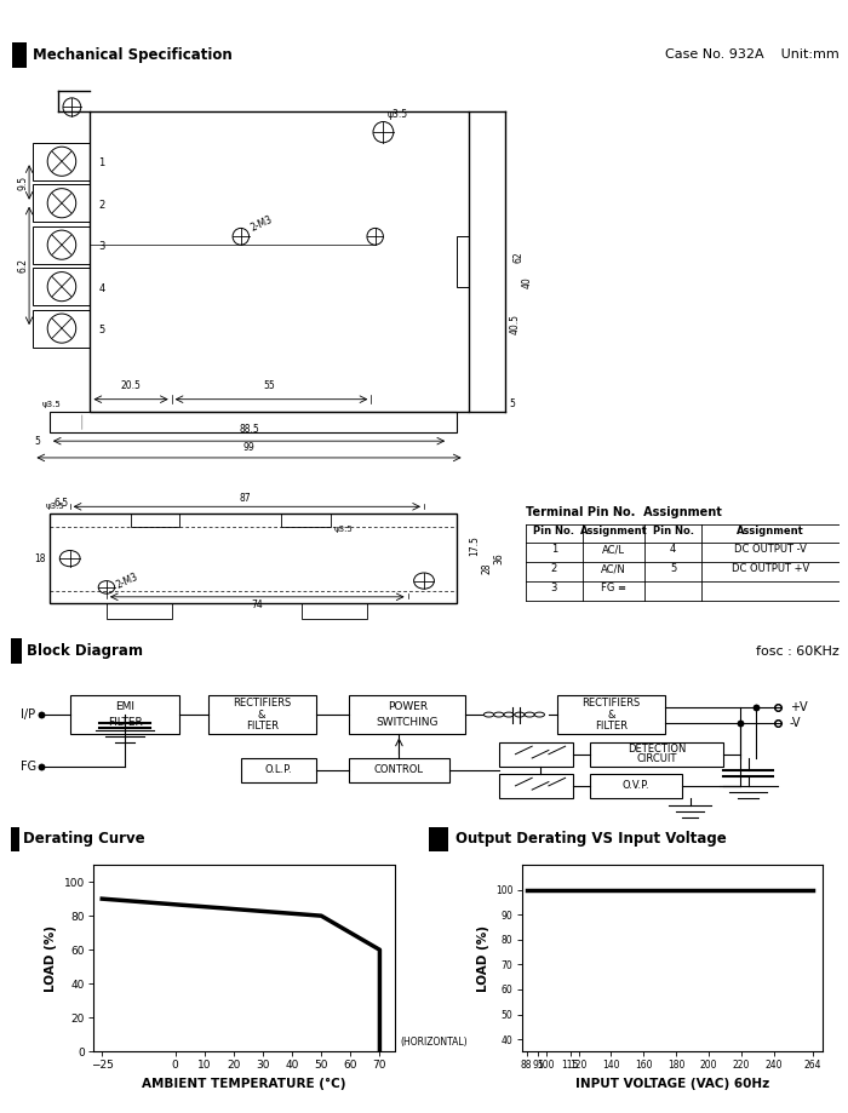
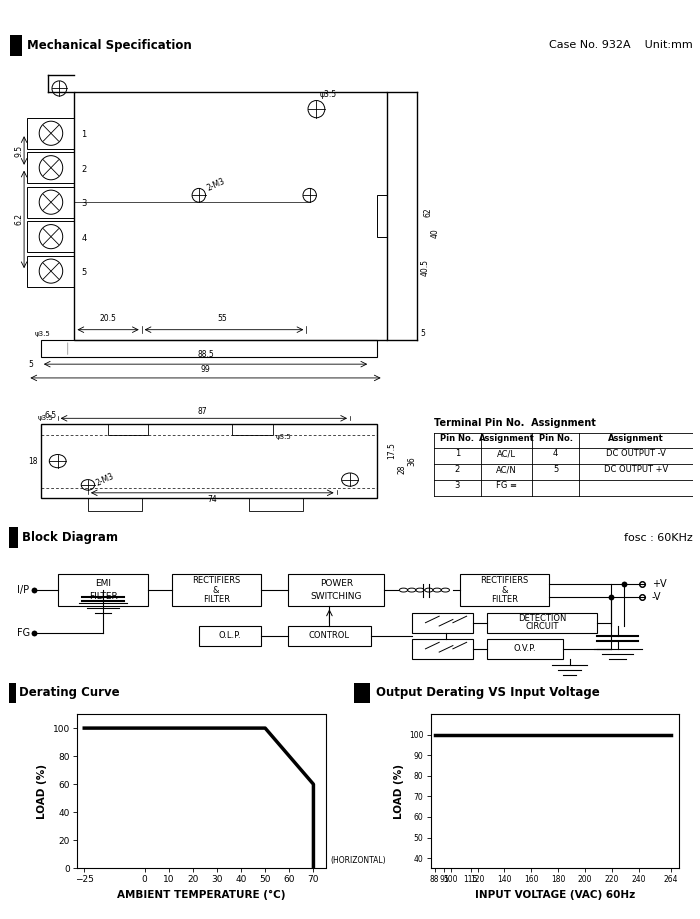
−25: 90 -> 100
50: 80 -> 100
